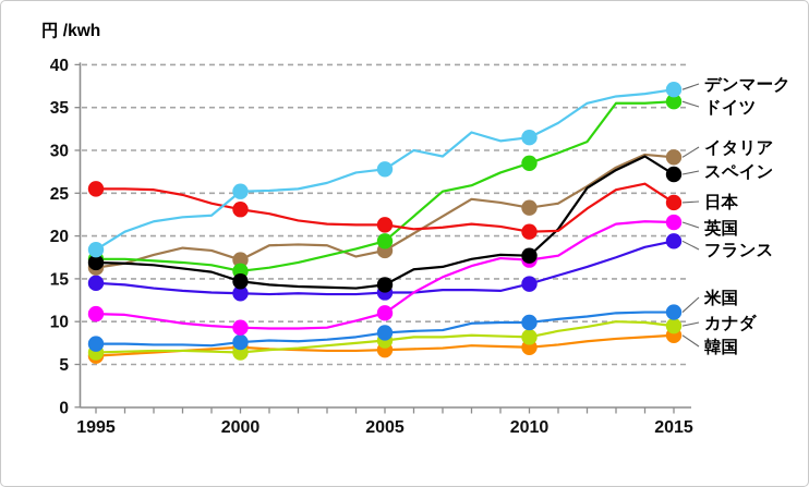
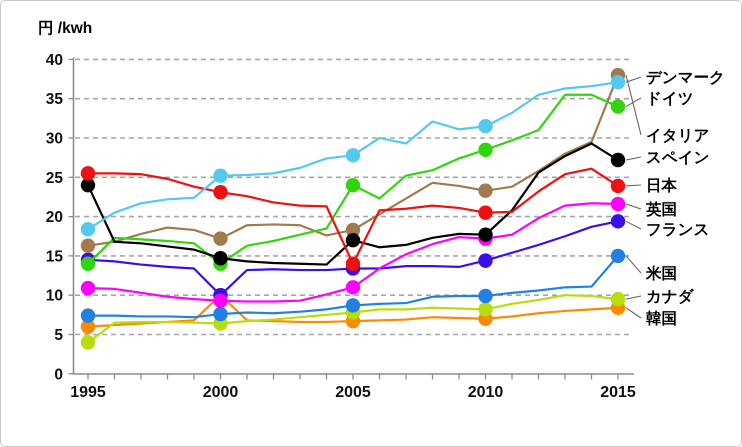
ドイツ/1995: 17 -> 14
スペイン/1995: 17 -> 24
カナダ/1995: 6 -> 4
ドイツ/2000: 16 -> 14
フランス/2000: 13 -> 10
韓国/2000: 7 -> 10
ドイツ/2005: 19 -> 24
スペイン/2005: 14 -> 17
日本/2005: 21 -> 14
ドイツ/2015: 36 -> 34
イタリア/2015: 29 -> 38
米国/2015: 11 -> 15
